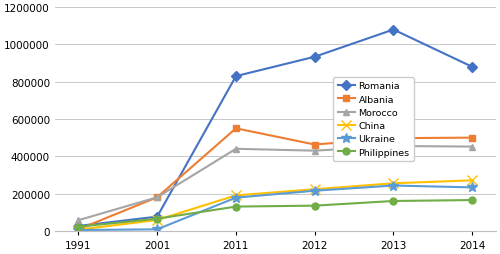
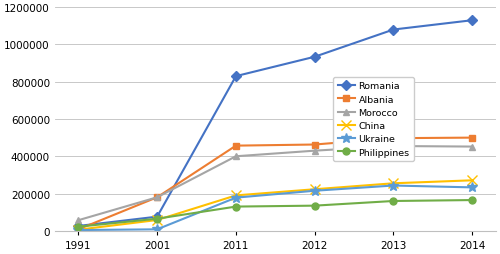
Albania/2011: 550000 -> 460000
Morocco/2011: 440000 -> 400000
Romania/2014: 880000 -> 1130000
